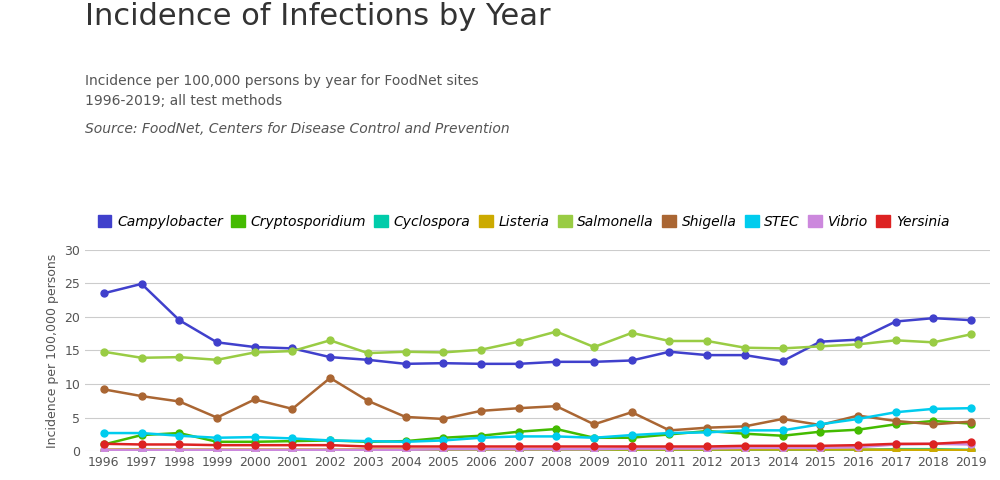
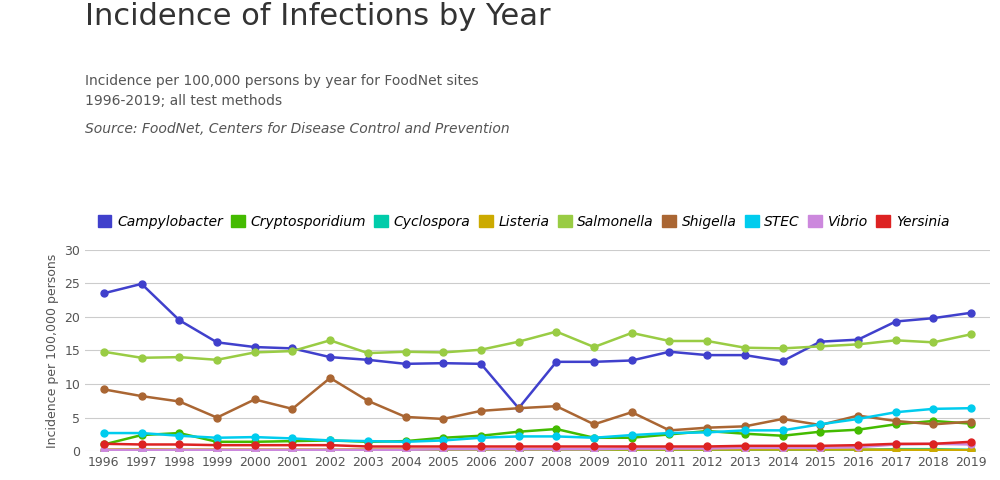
Campylobacter/2007: 13.0 -> 6.4
Campylobacter/2019: 19.5 -> 20.6
